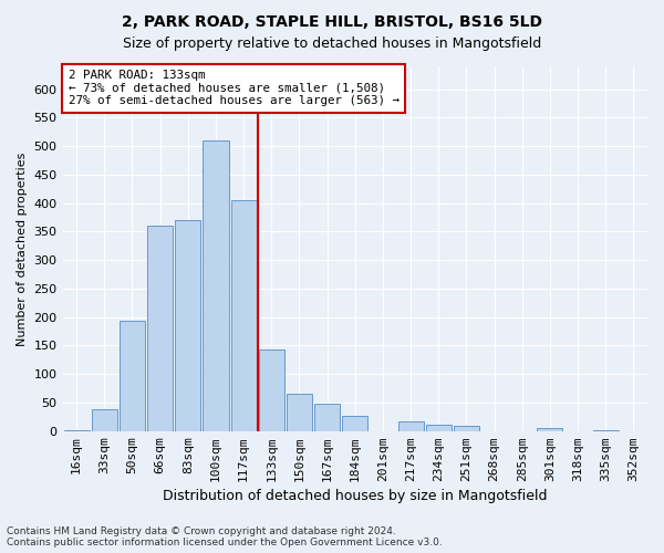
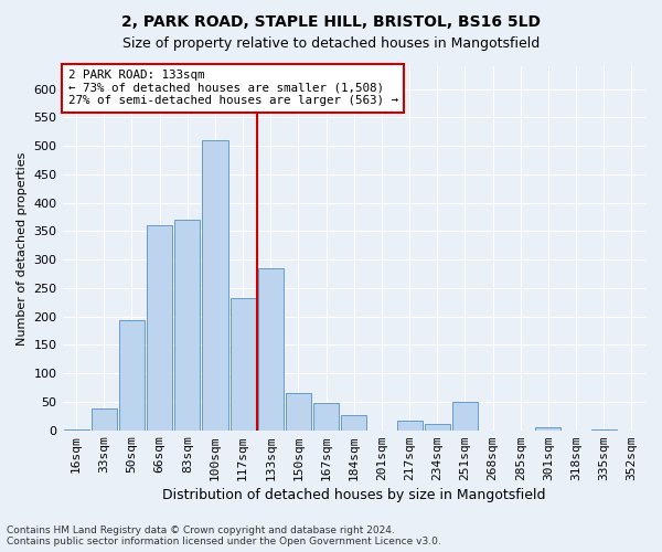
117sqm: 405 -> 232
133sqm: 143 -> 284
251sqm: 10 -> 50
